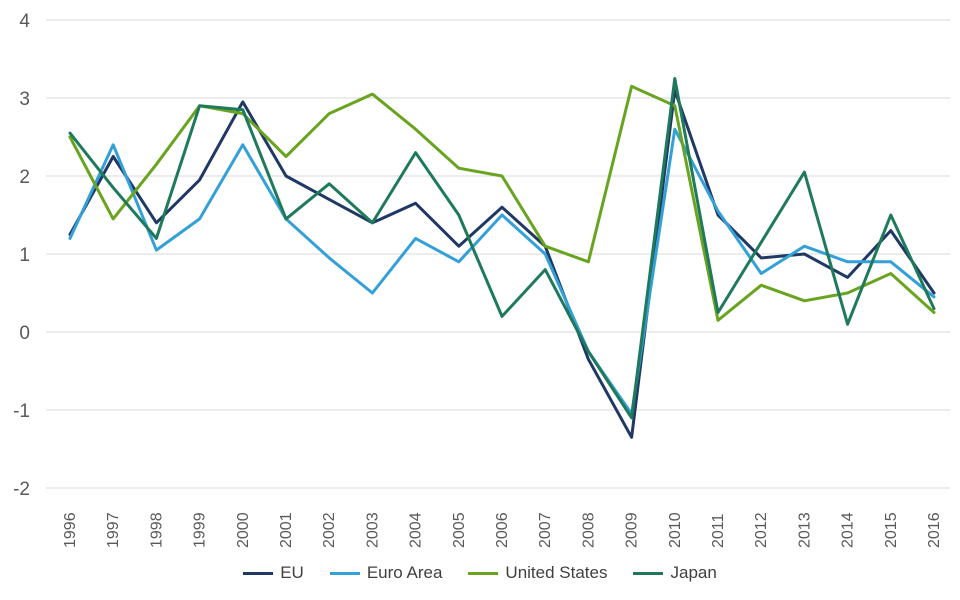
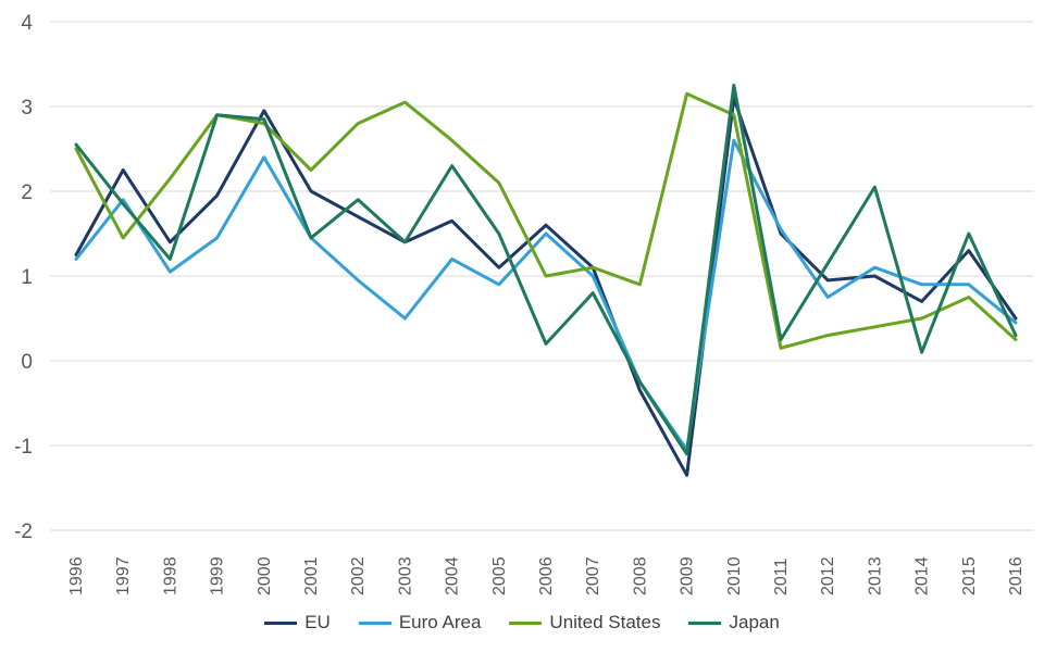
Euro Area/1997: 2.4 -> 1.9
United States/2006: 2.0 -> 1.0
United States/2012: 0.6 -> 0.3
